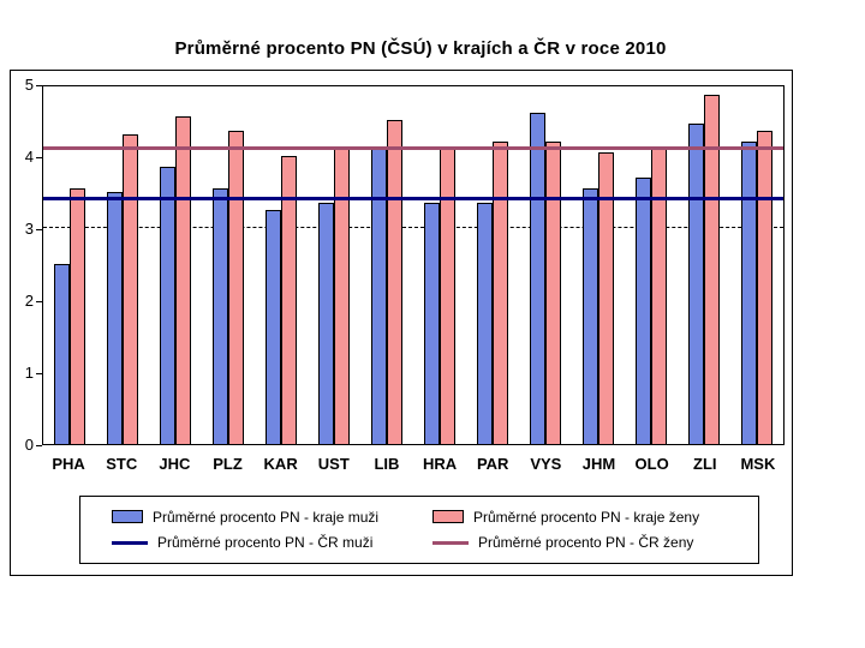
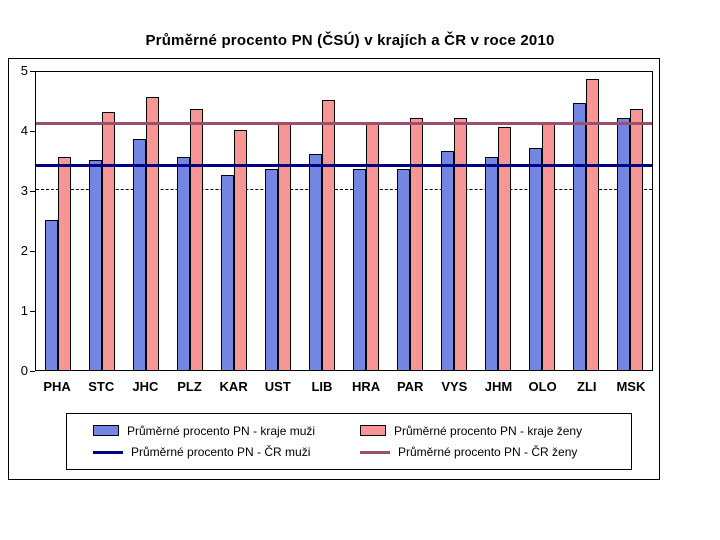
Průměrné procento PN - kraje muži/LIB: 4.1 -> 3.6
Průměrné procento PN - kraje muži/VYS: 4.6 -> 3.6
